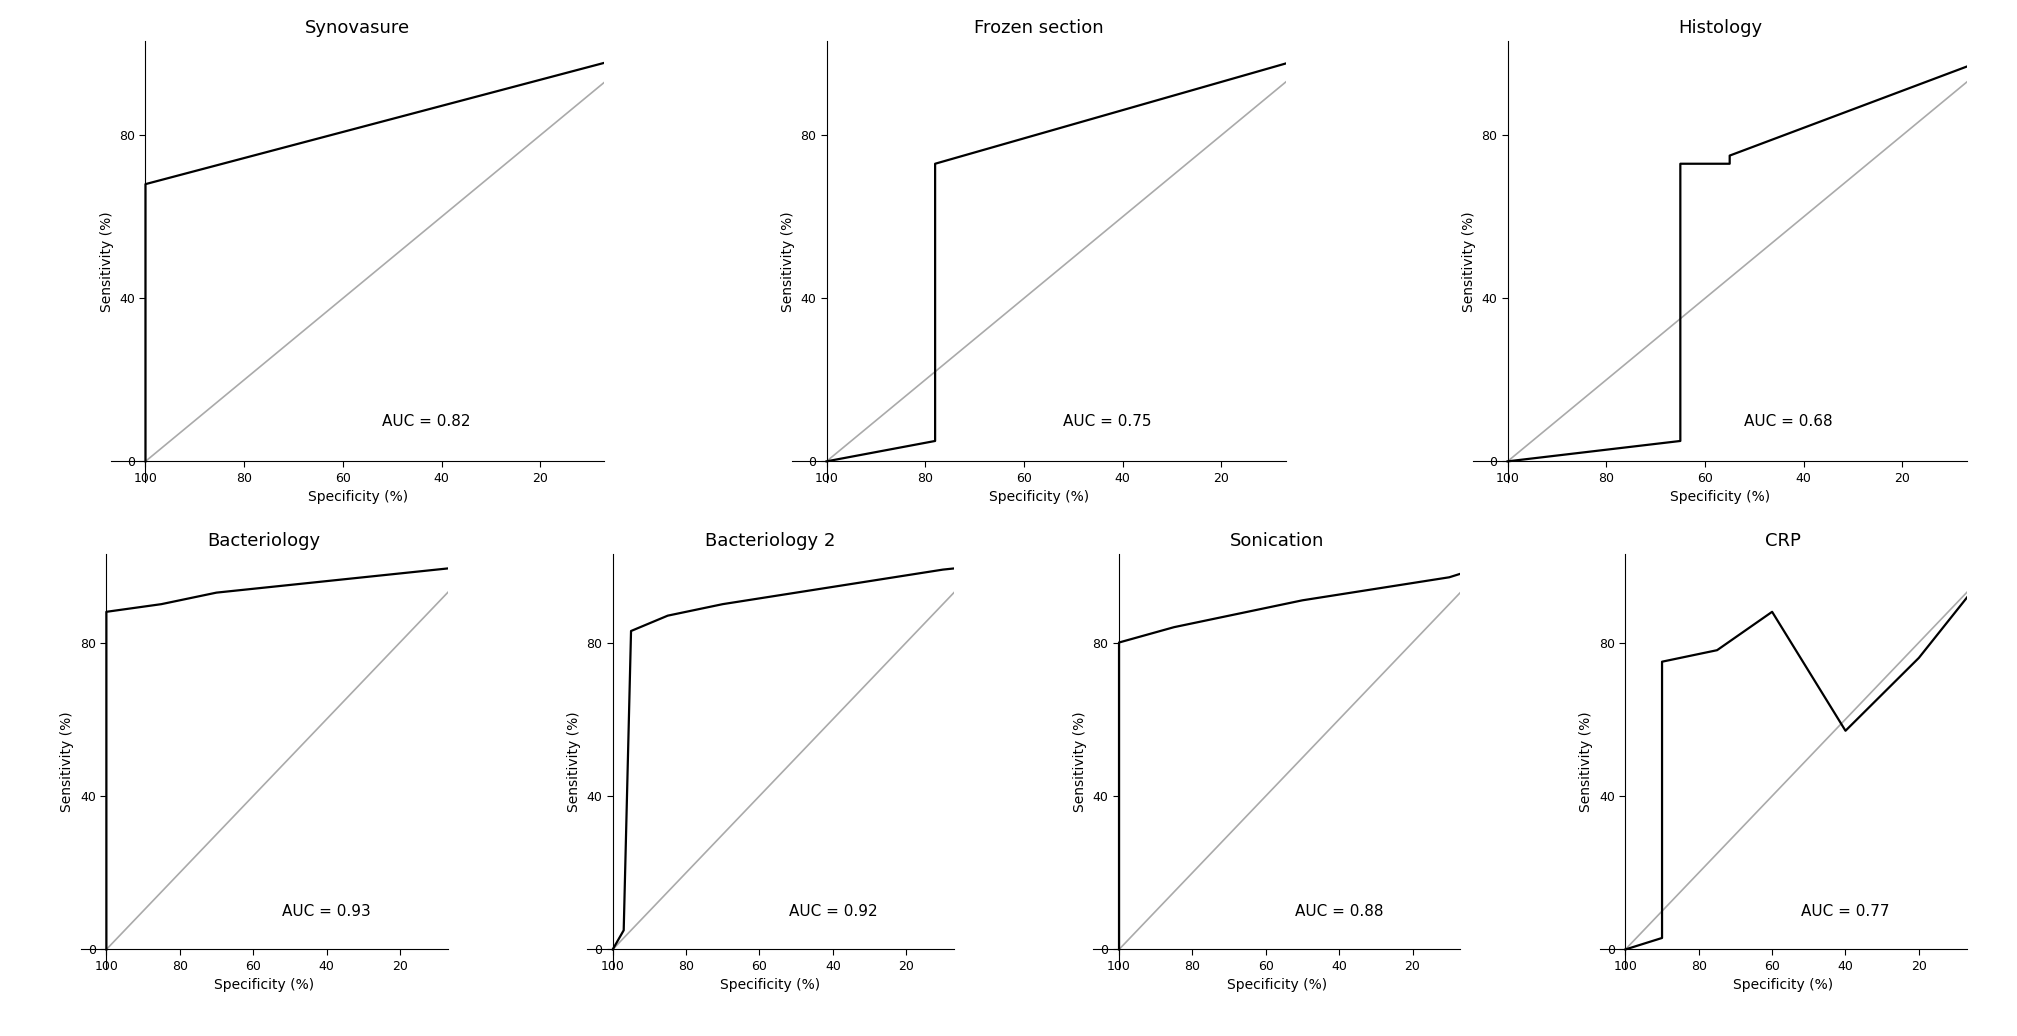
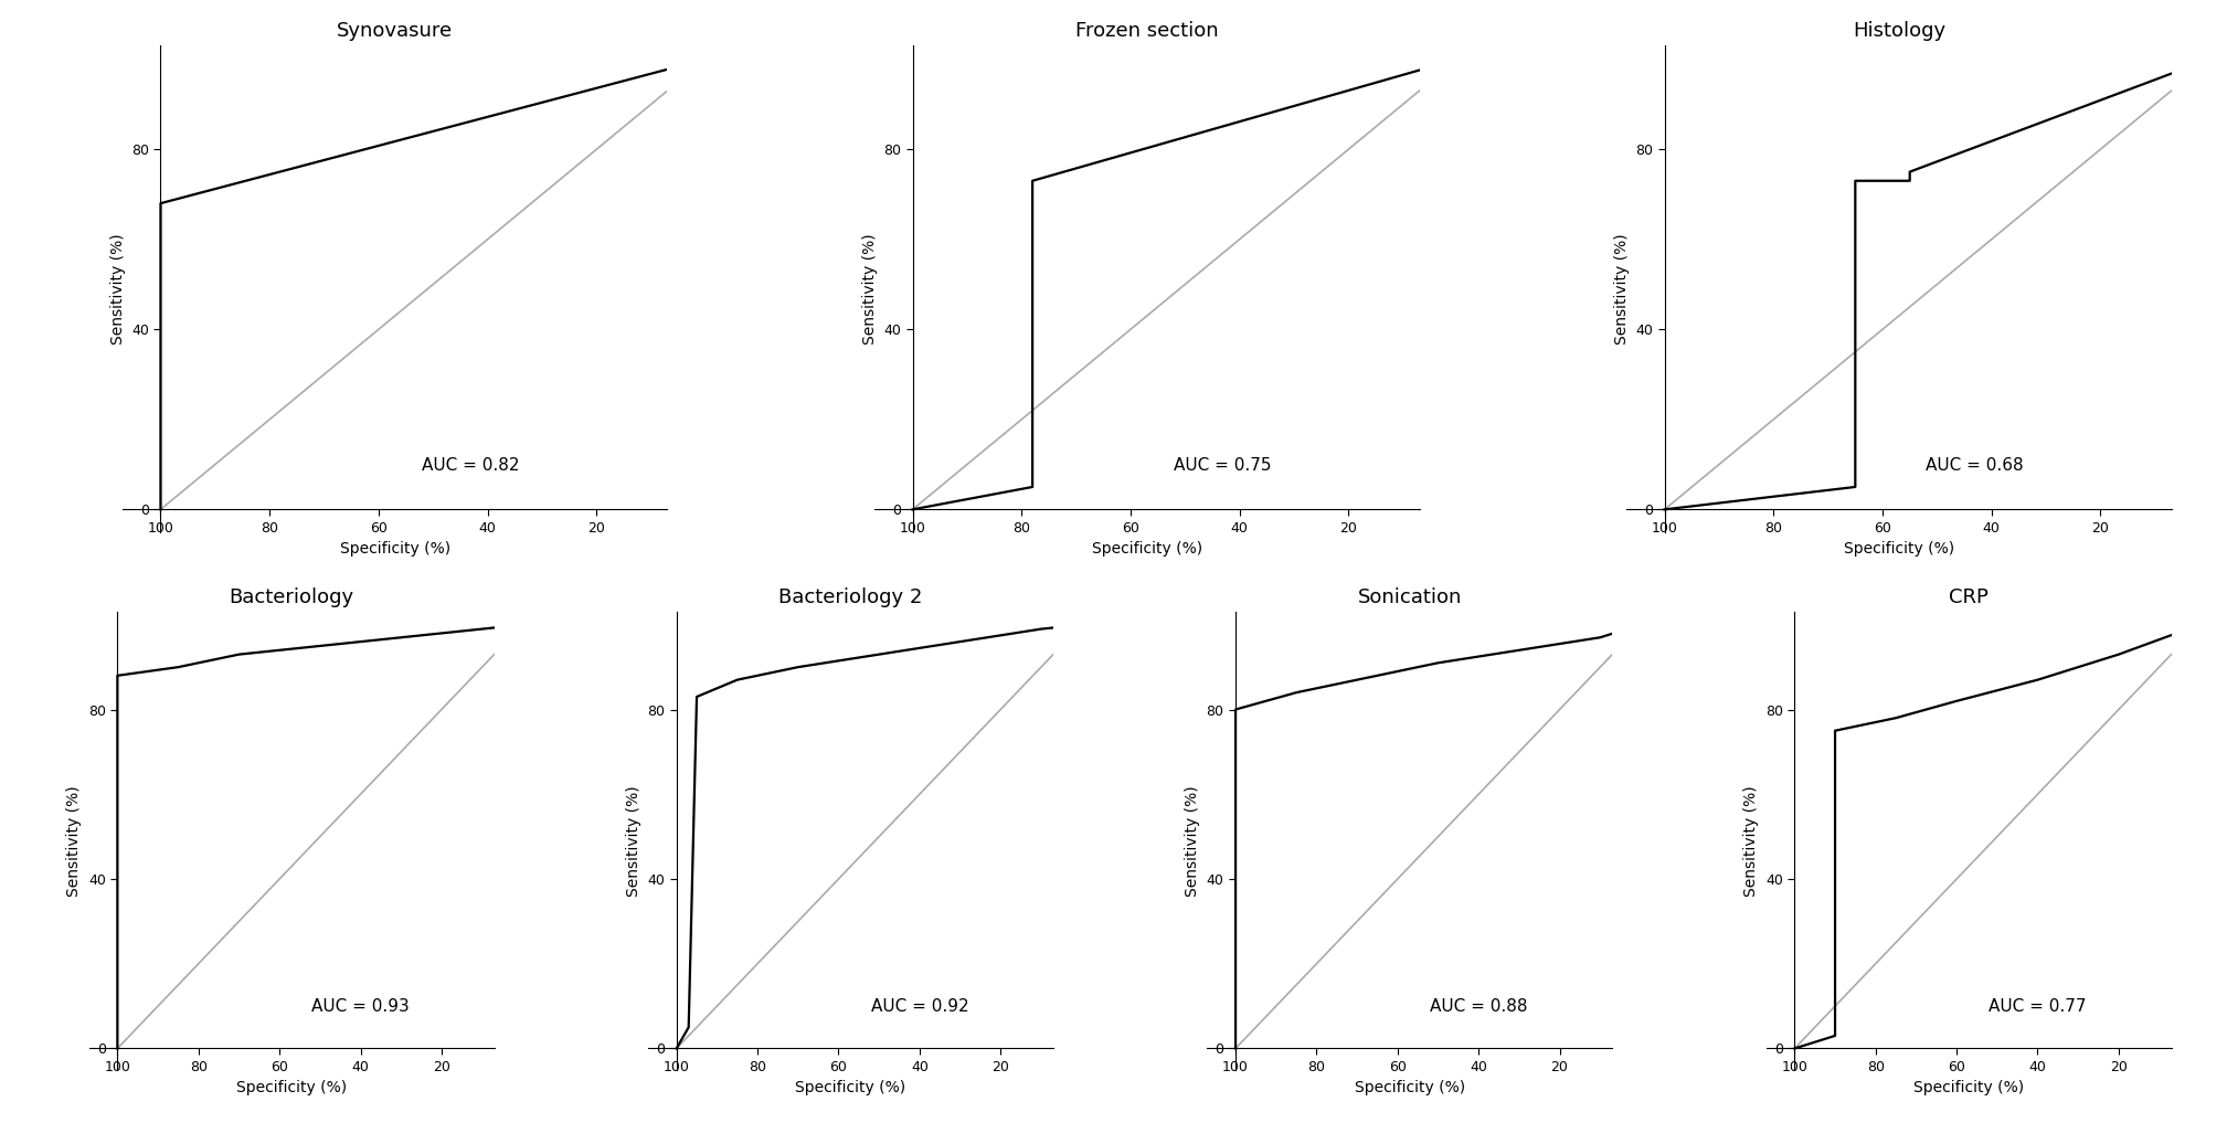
CRP/60: 88 -> 82
CRP/40: 57 -> 87
CRP/20: 76 -> 93
